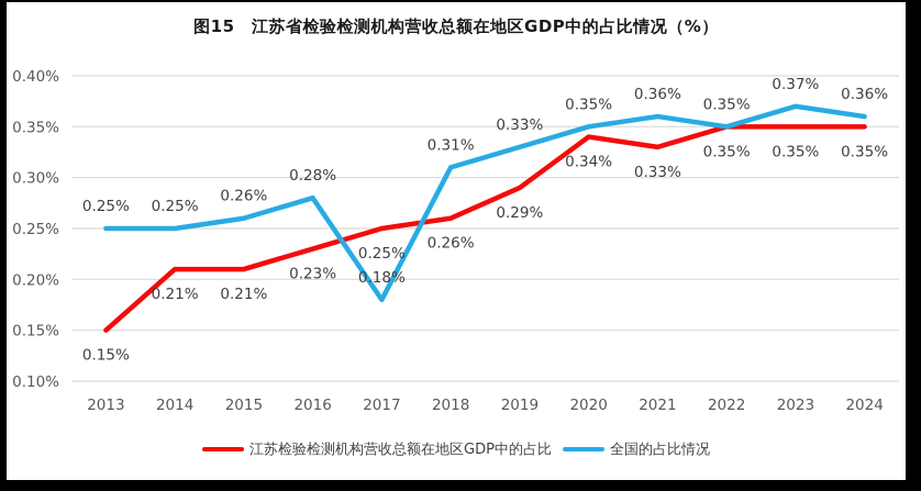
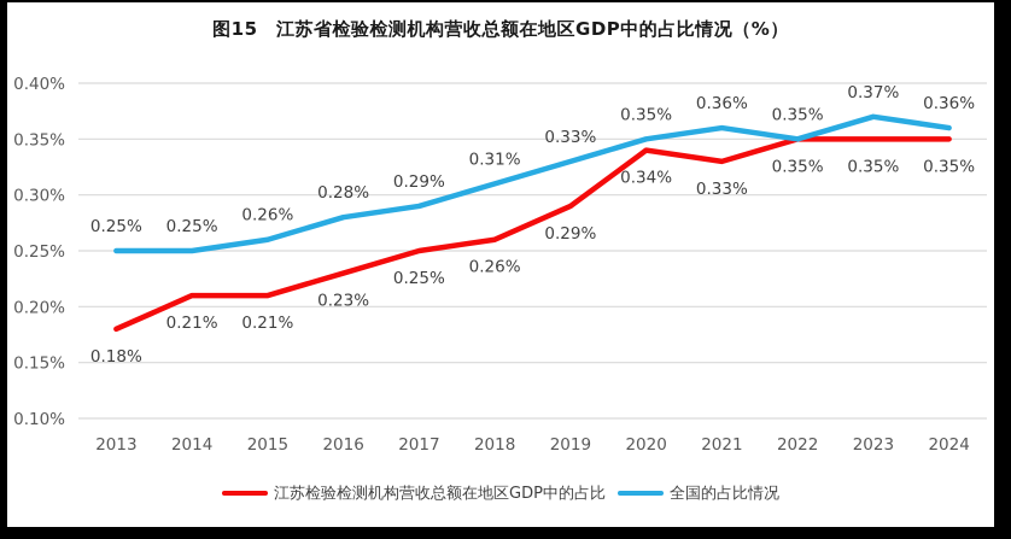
江苏检验检测机构营收总额在地区GDP中的占比/2013: 0.15% -> 0.18%
全国的占比情况/2017: 0.18% -> 0.29%
